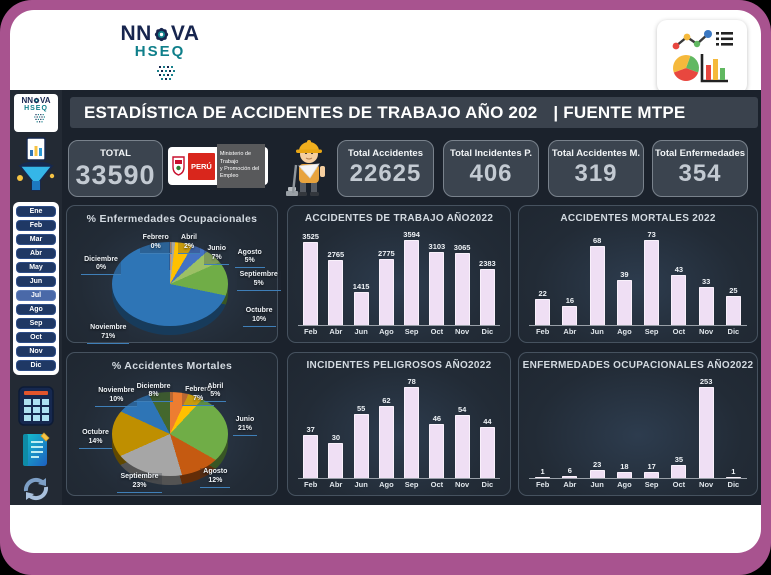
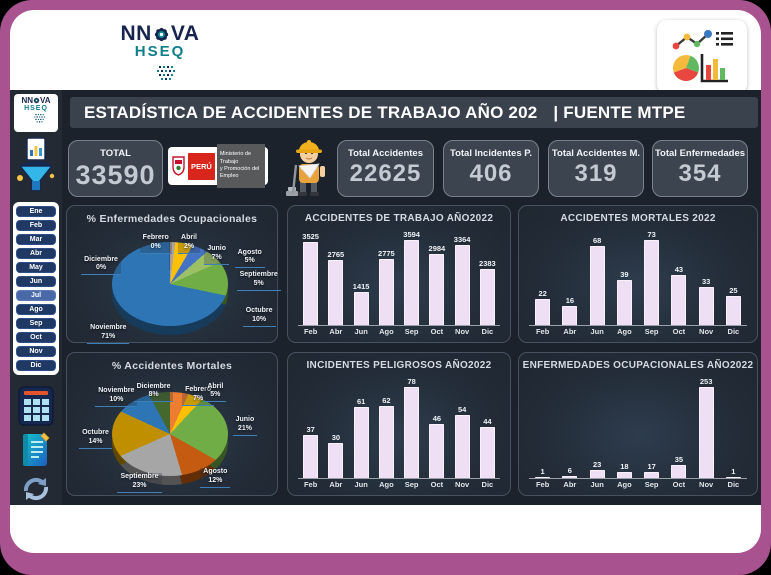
ACCIDENTES DE TRABAJO AÑO2022/Oct: 3103 -> 2984
ACCIDENTES DE TRABAJO AÑO2022/Nov: 3065 -> 3364
INCIDENTES PELIGROSOS AÑO2022/Jun: 55 -> 61
